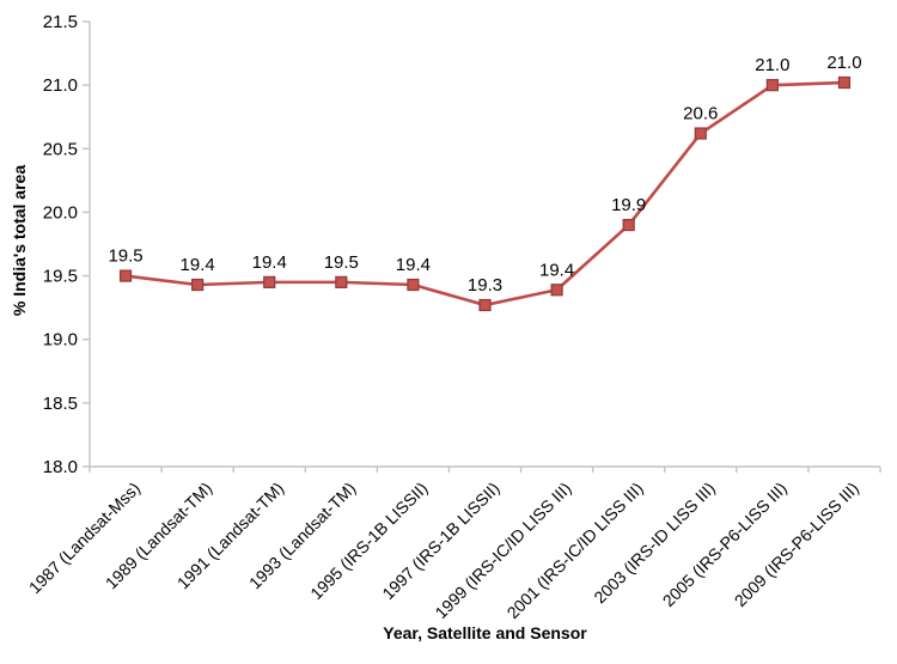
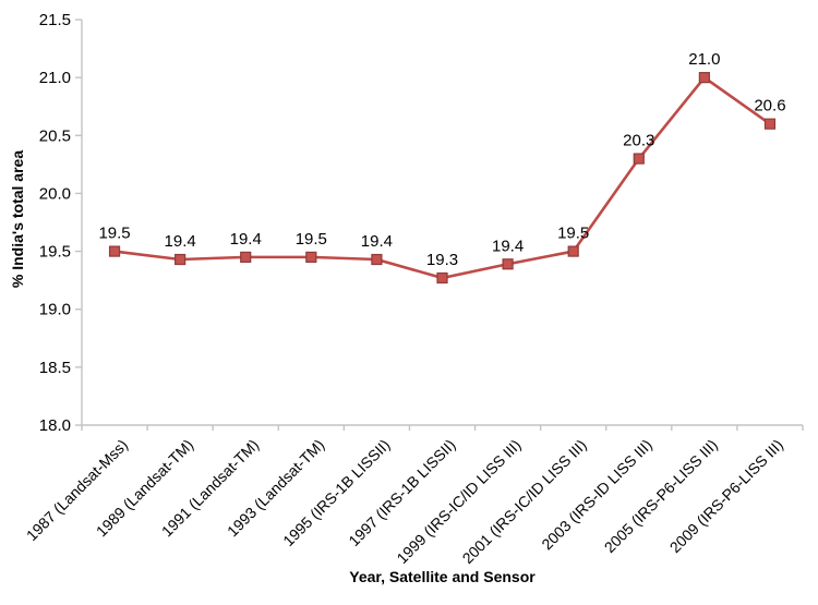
2001 (IRS-IC/ID LISS III): 19.9 -> 19.5
2003 (IRS-ID LISS III): 20.6 -> 20.3
2009 (IRS-P6-LISS III): 21.0 -> 20.6
